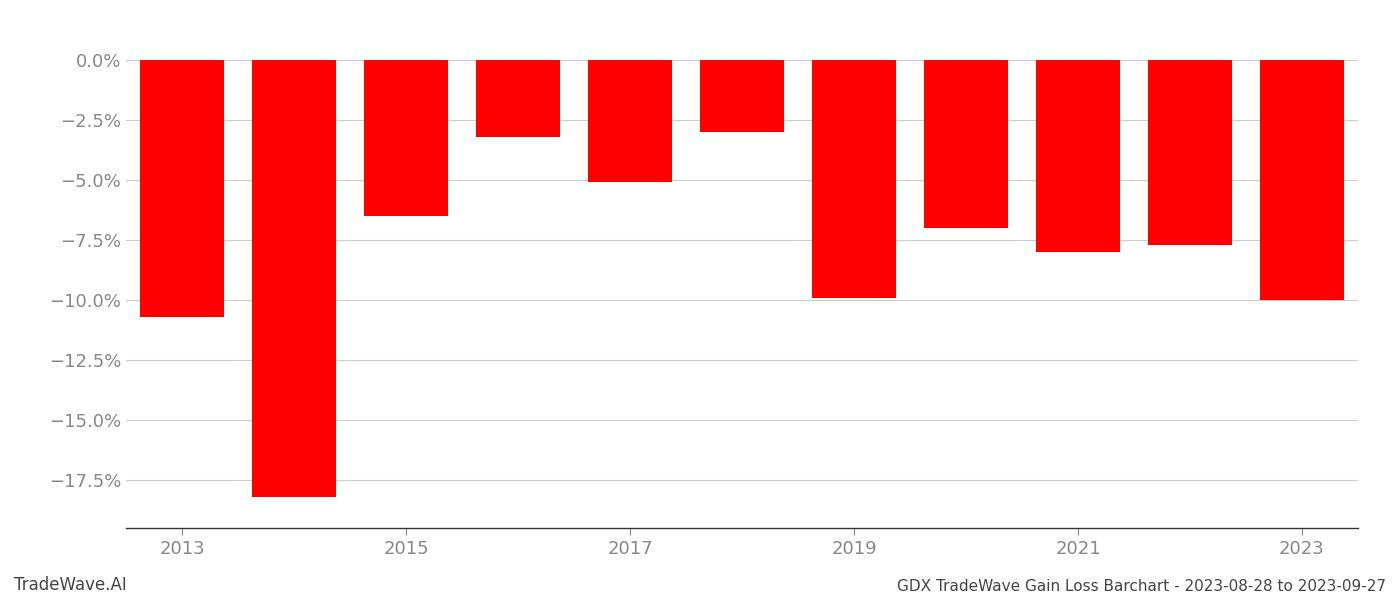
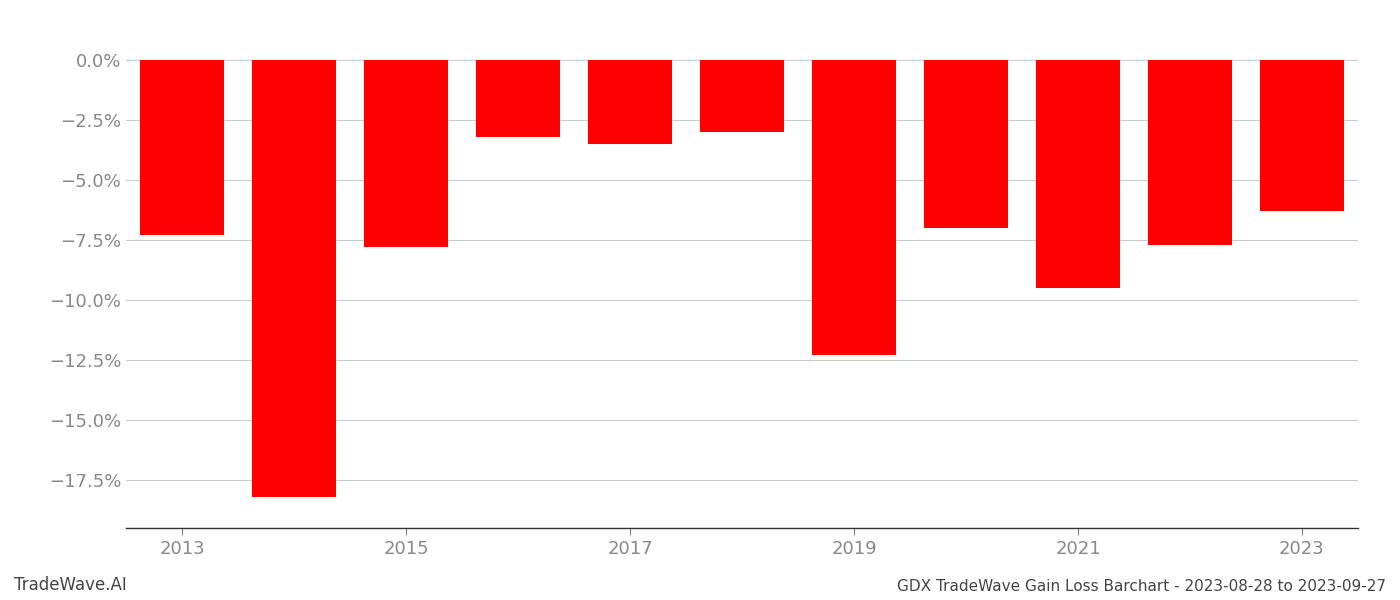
2013: -10.7% -> -7.3%
2015: -6.5% -> -7.8%
2017: -5.1% -> -3.5%
2019: -9.9% -> -12.3%
2021: -8.0% -> -9.5%
2023: -10.0% -> -6.3%
